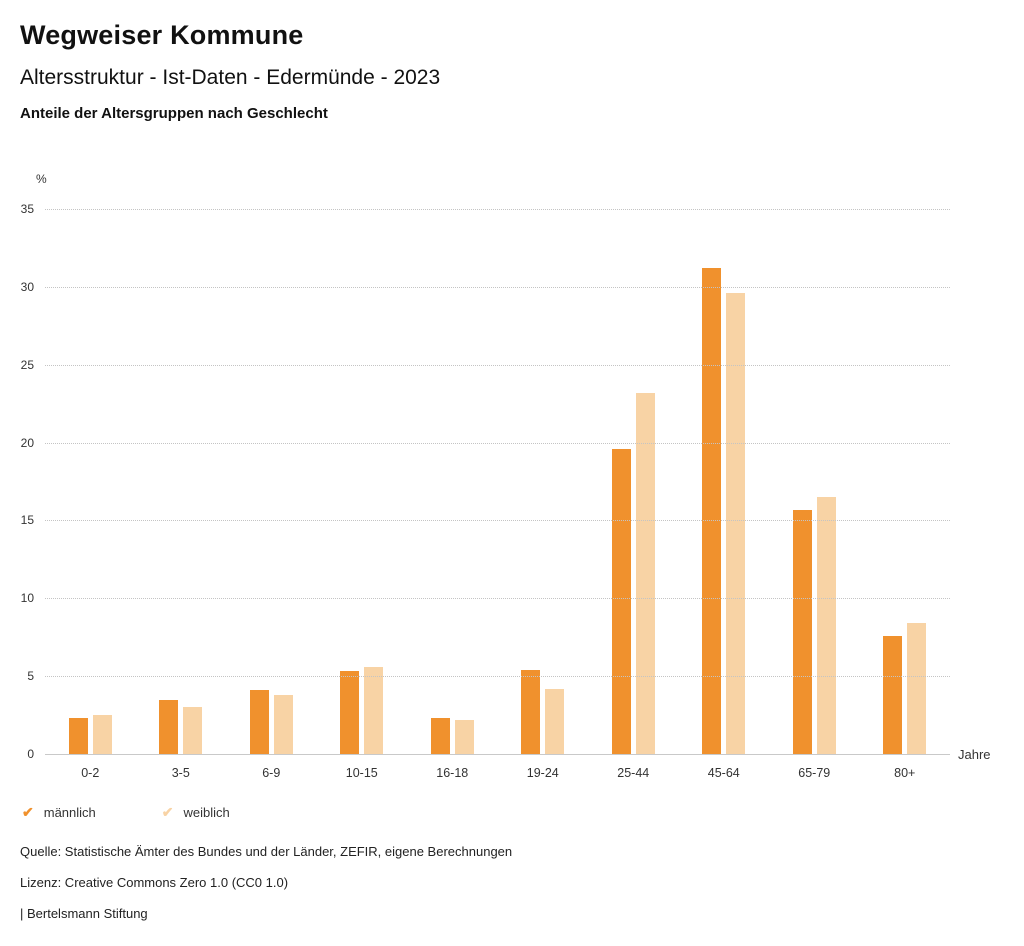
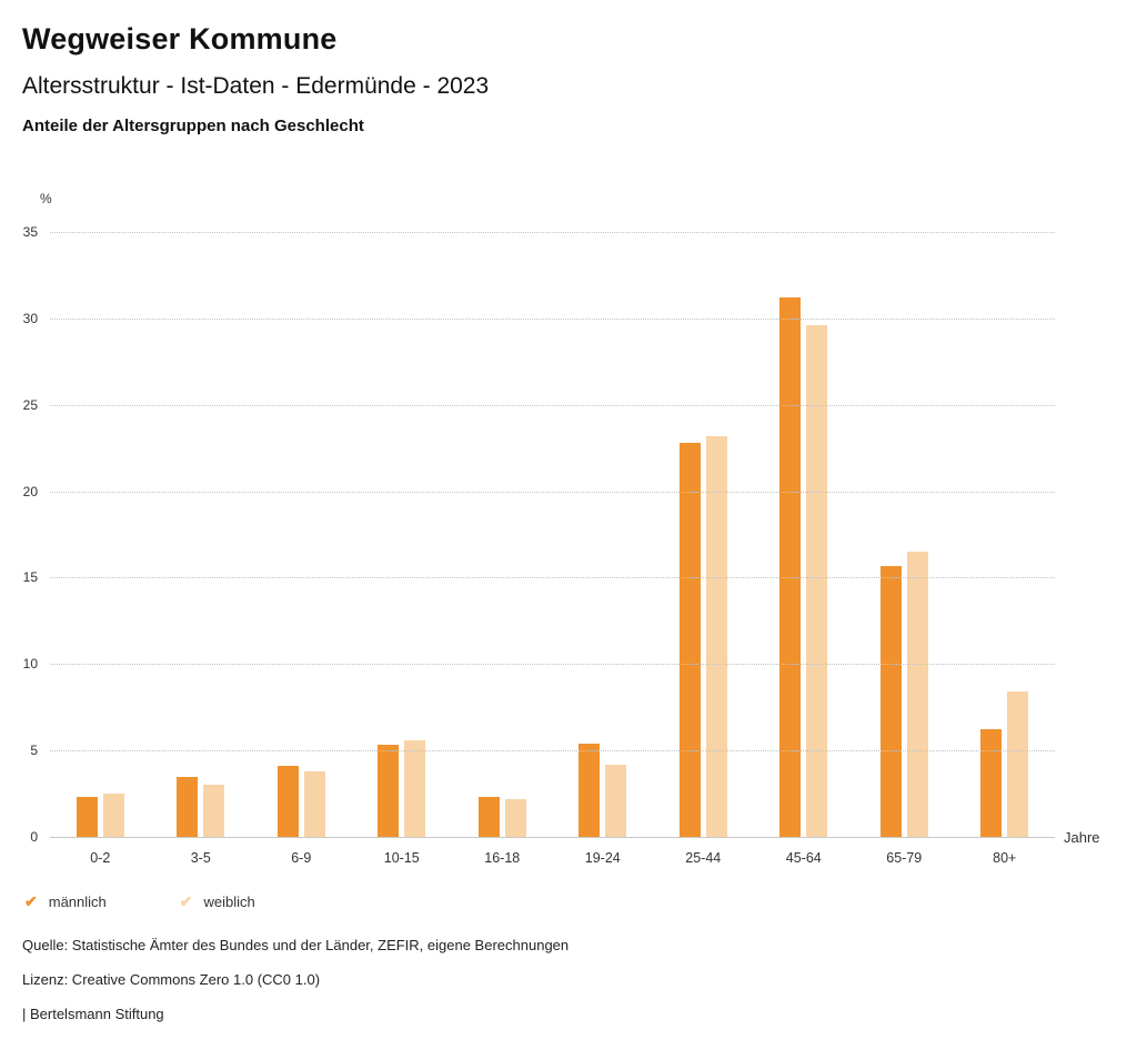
männlich/25-44: 19.6 -> 22.8
männlich/80+: 7.6 -> 6.2
